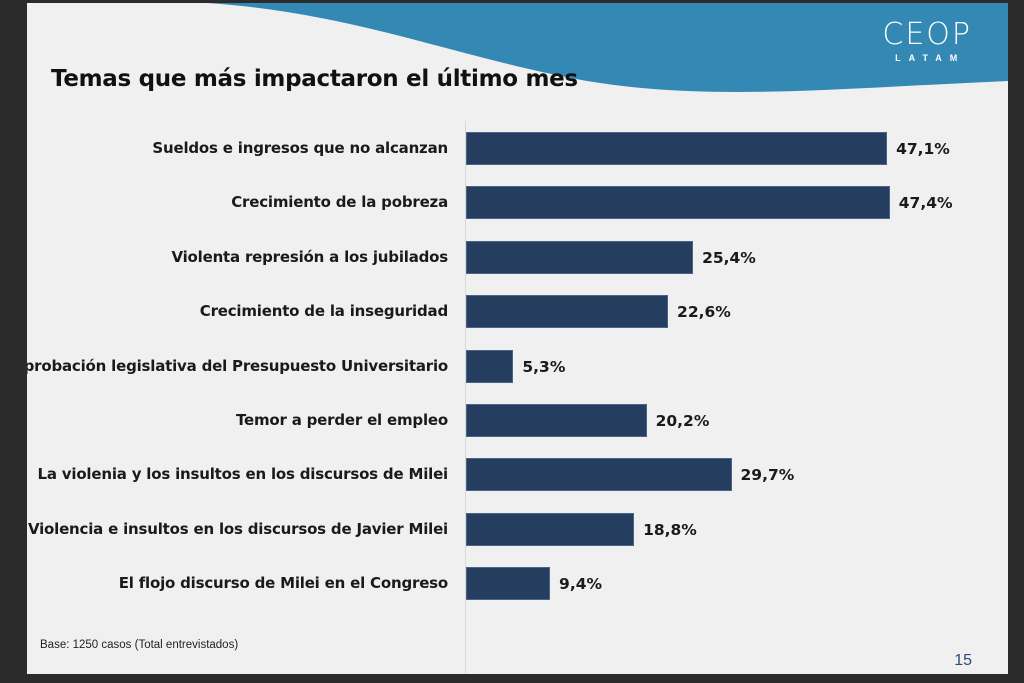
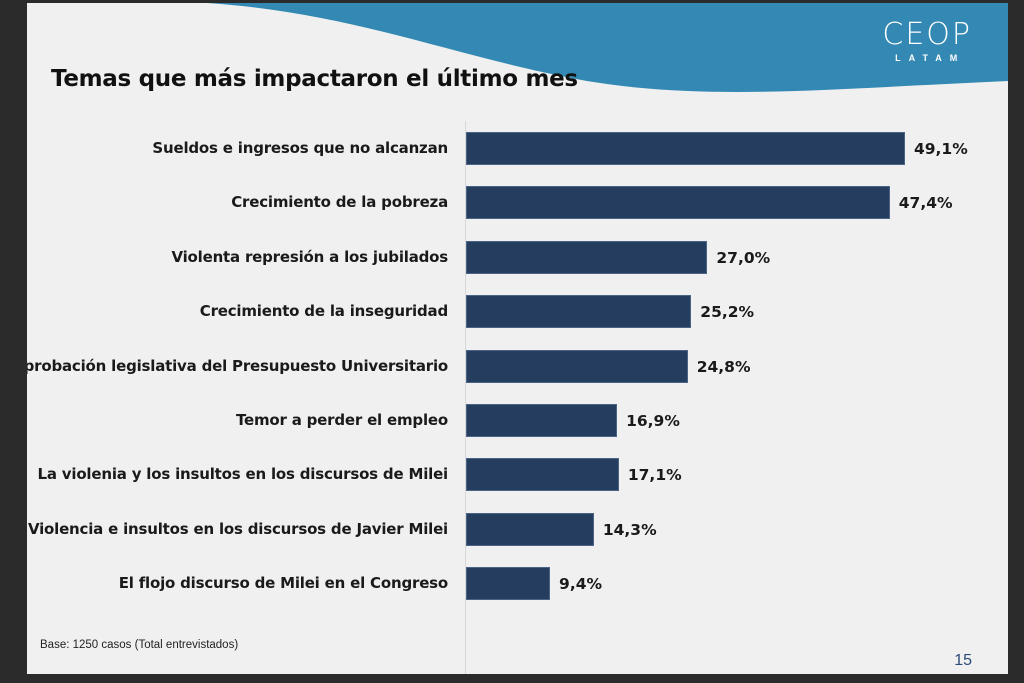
Sueldos e ingresos que no alcanzan: 47,1% -> 49,1%
Violenta represión a los jubilados: 25,4% -> 27,0%
Crecimiento de la inseguridad: 22,6% -> 25,2%
Aprobación legislativa del Presupuesto Universitario: 5,3% -> 24,8%
Temor a perder el empleo: 20,2% -> 16,9%
La violenia y los insultos en los discursos de Milei: 29,7% -> 17,1%
Violencia e insultos en los discursos de Javier Milei: 18,8% -> 14,3%
